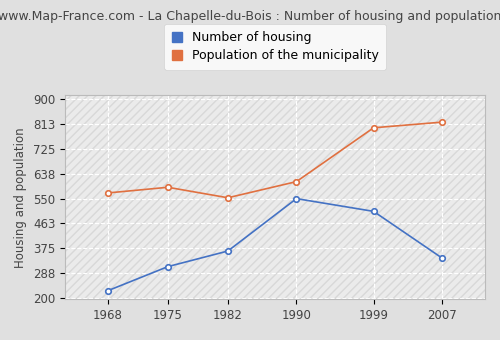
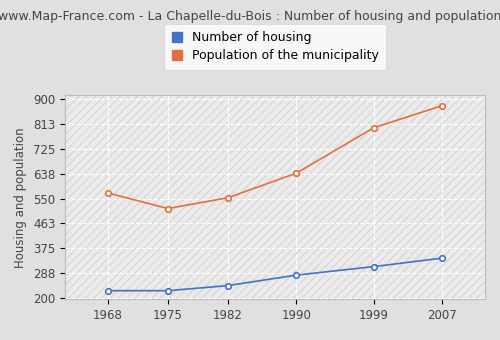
Number of housing/1975: 310 -> 225
Population of the municipality/1975: 590 -> 515
Number of housing/1982: 365 -> 243
Number of housing/1990: 550 -> 280
Population of the municipality/1990: 610 -> 640
Number of housing/1999: 505 -> 310
Population of the municipality/2007: 820 -> 878
